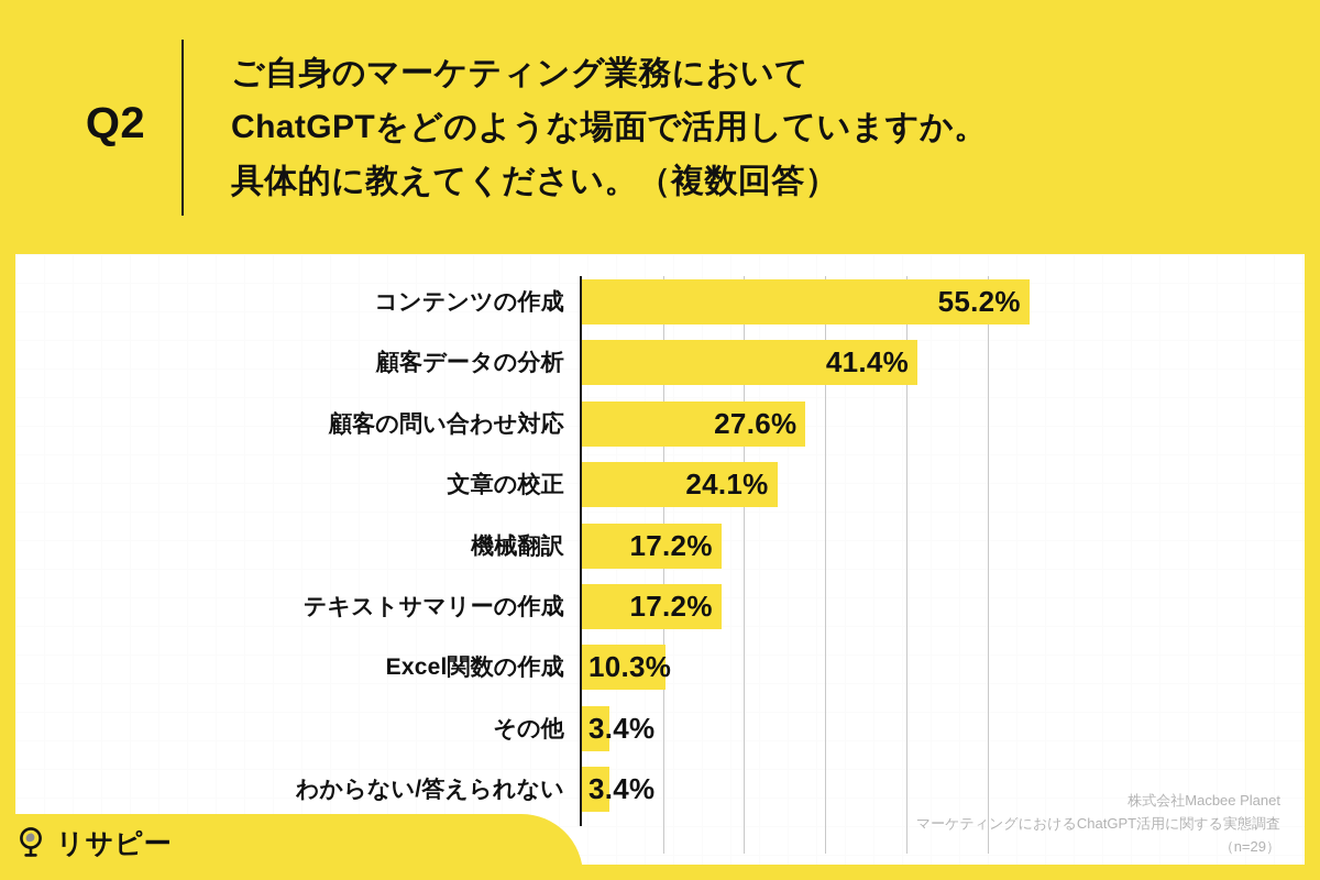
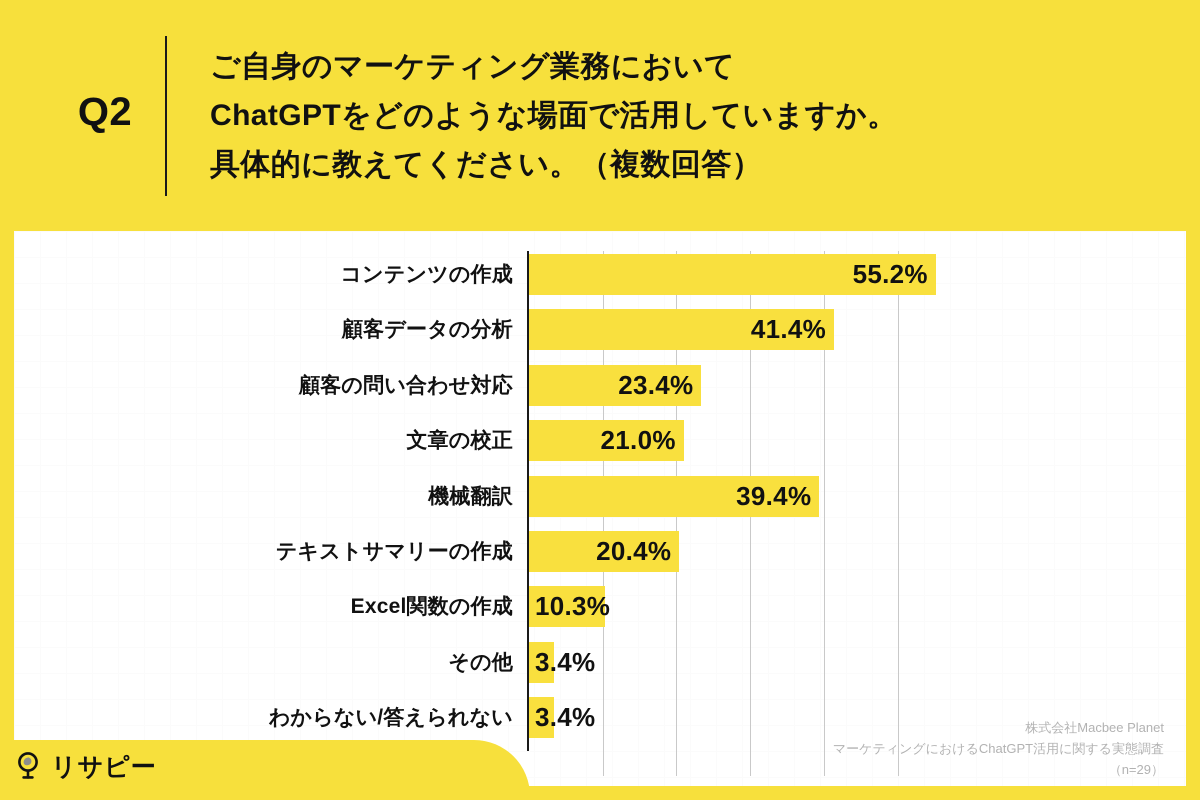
顧客の問い合わせ対応: 27.6% -> 23.4%
文章の校正: 24.1% -> 21.0%
機械翻訳: 17.2% -> 39.4%
テキストサマリーの作成: 17.2% -> 20.4%
